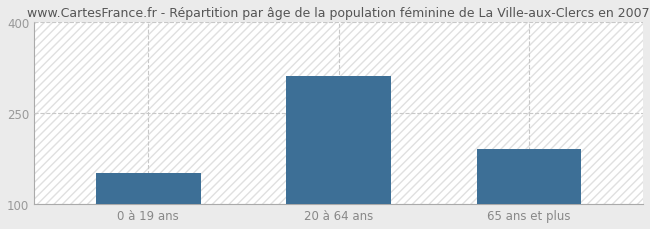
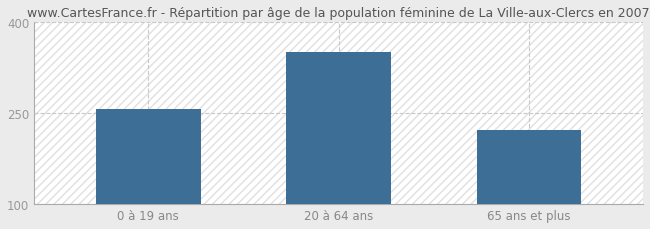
0 à 19 ans: 152 -> 256
20 à 64 ans: 310 -> 350
65 ans et plus: 190 -> 222
